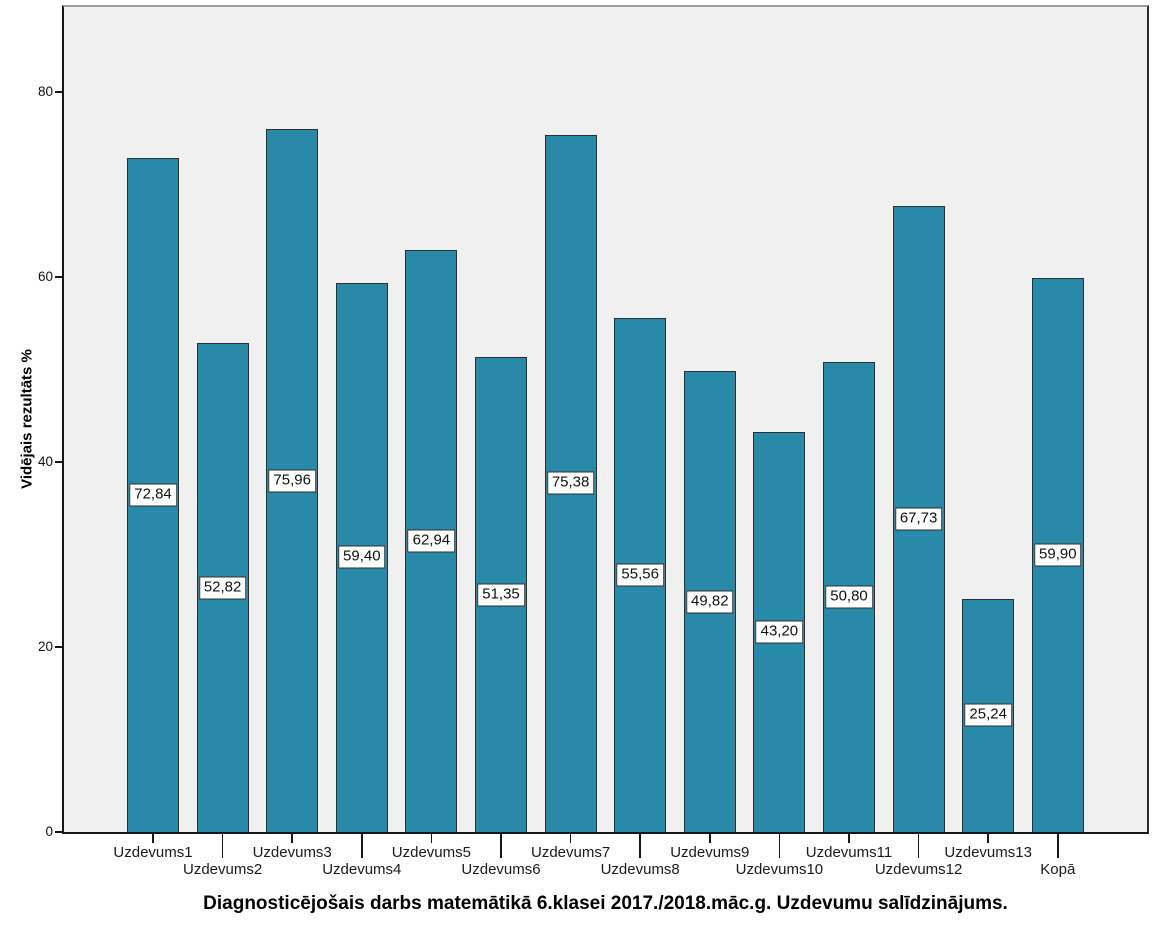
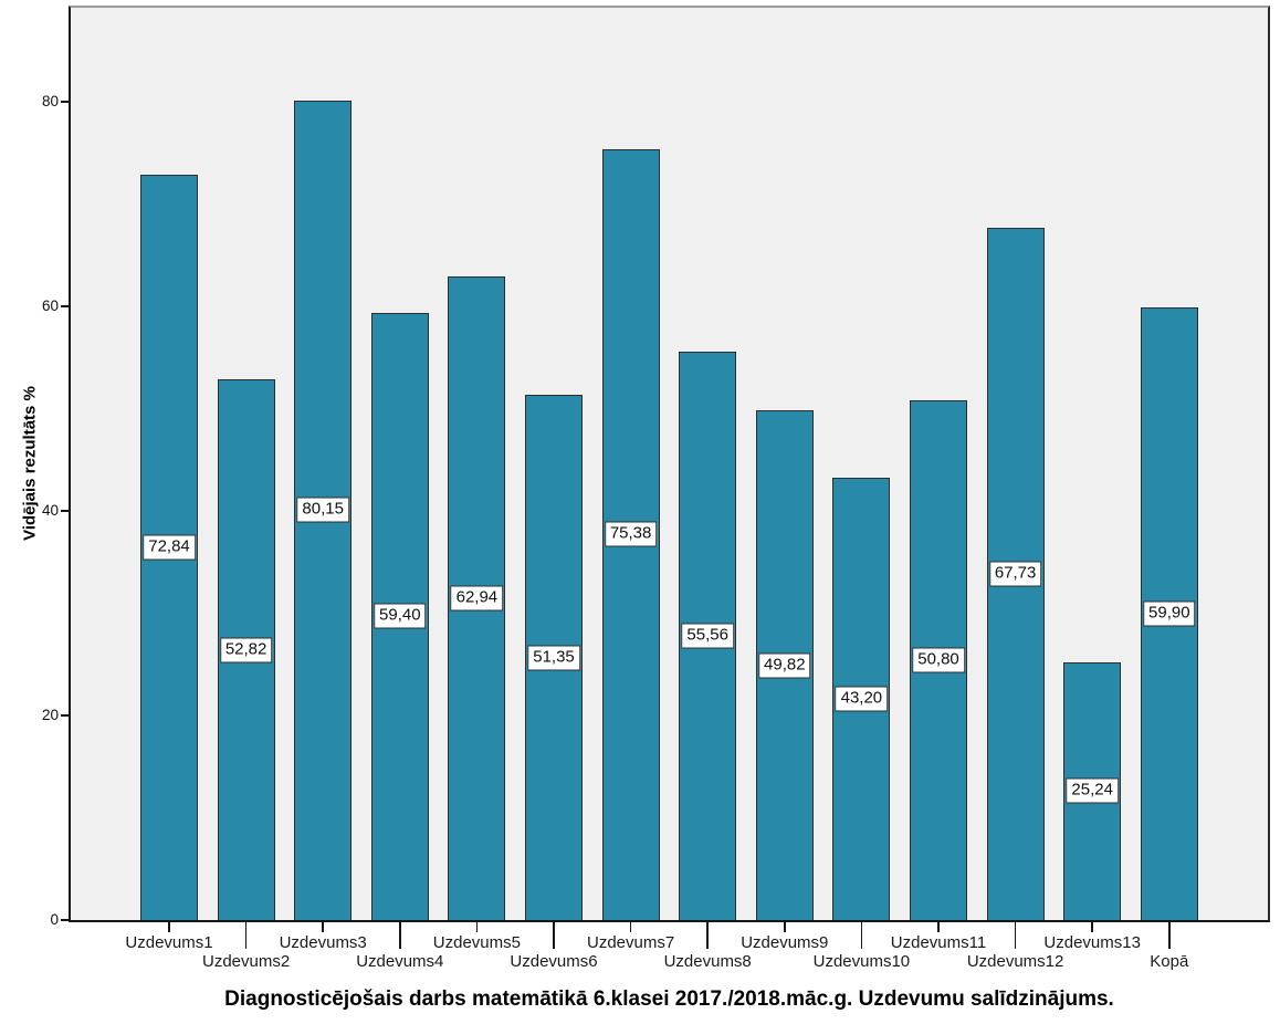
Uzdevums3: 75,96 -> 80,15
